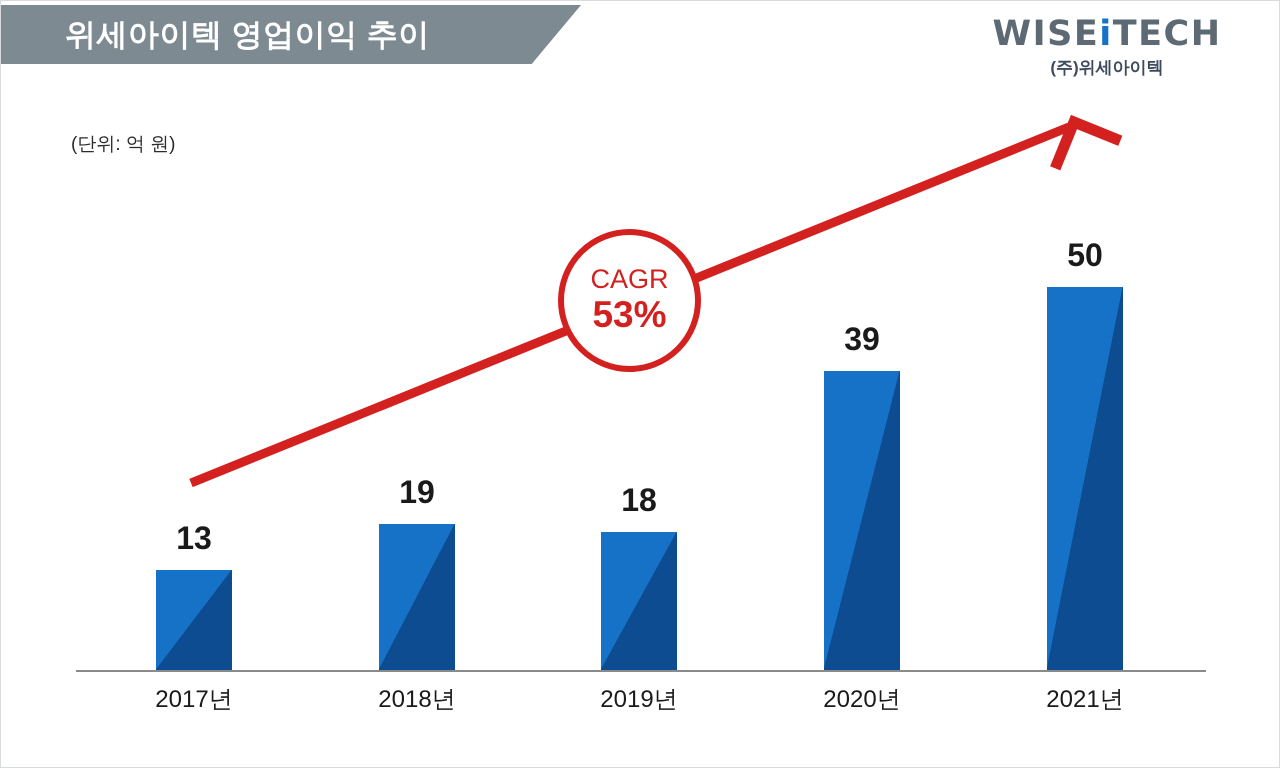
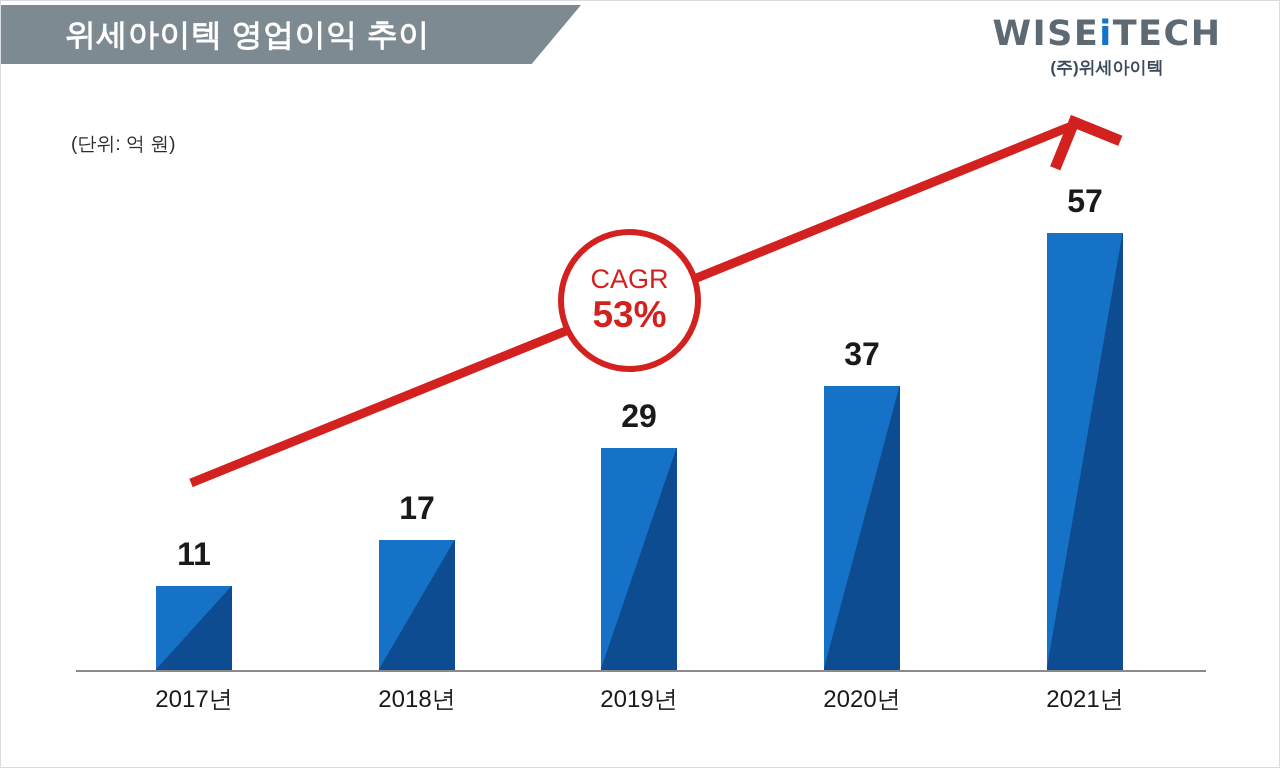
2017년: 13 -> 11
2018년: 19 -> 17
2019년: 18 -> 29
2020년: 39 -> 37
2021년: 50 -> 57
